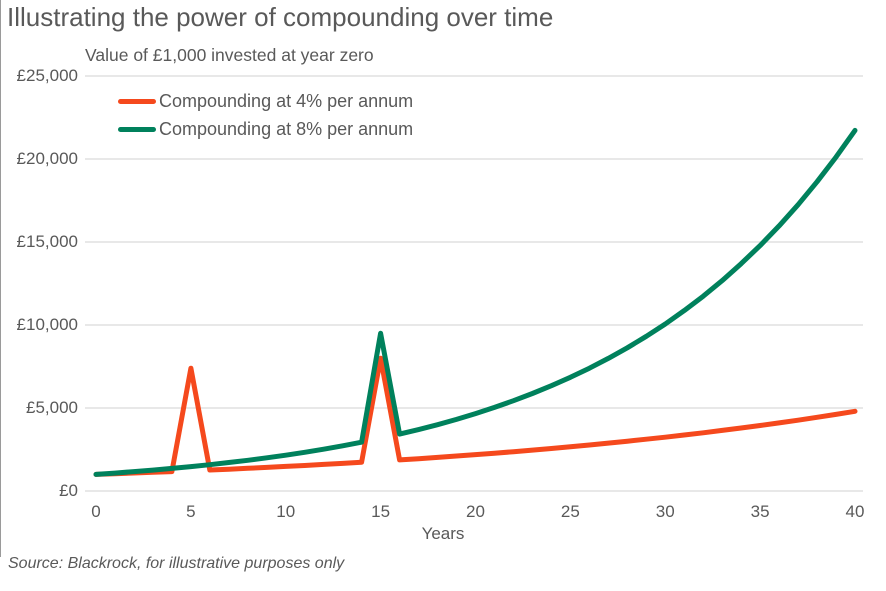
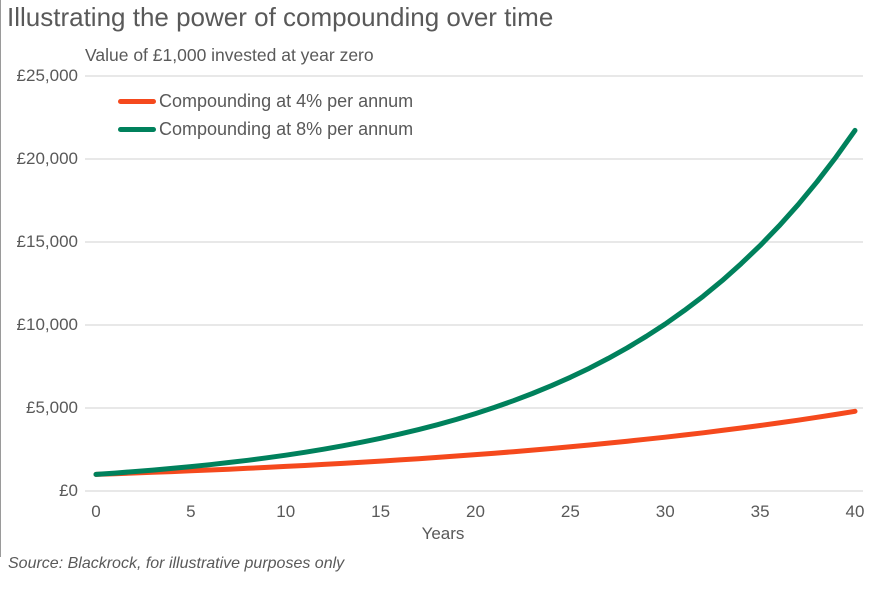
Compounding at 4% per annum/5: £7400 -> £1200
Compounding at 4% per annum/15: £8000 -> £1800
Compounding at 8% per annum/15: £9500 -> £3200
